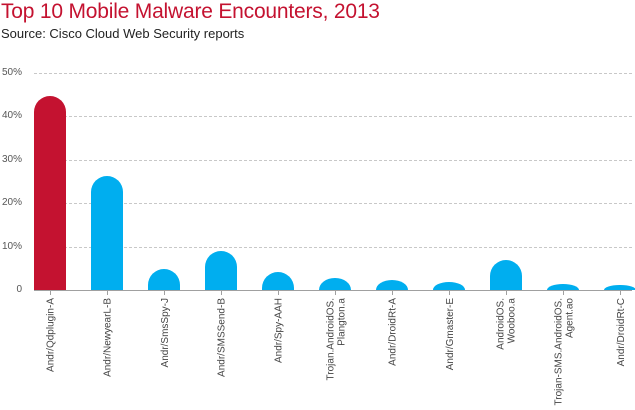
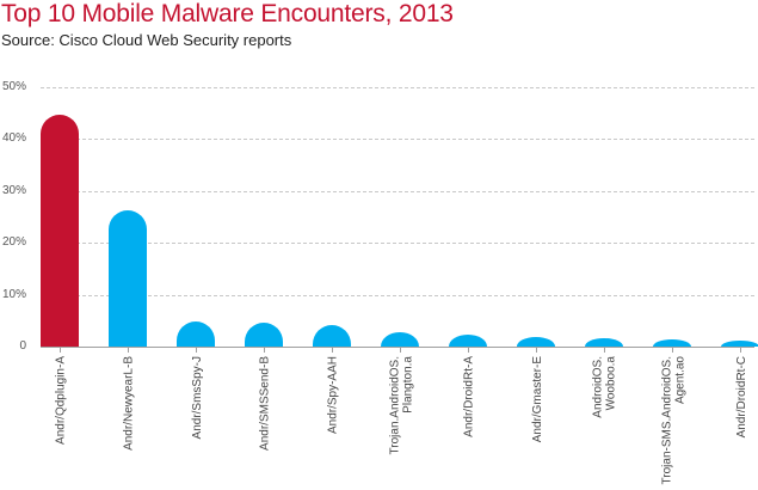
Andr/SMSSend-B: 9% -> 5%
AndroidOS. Wooboo.a: 7% -> 2%
